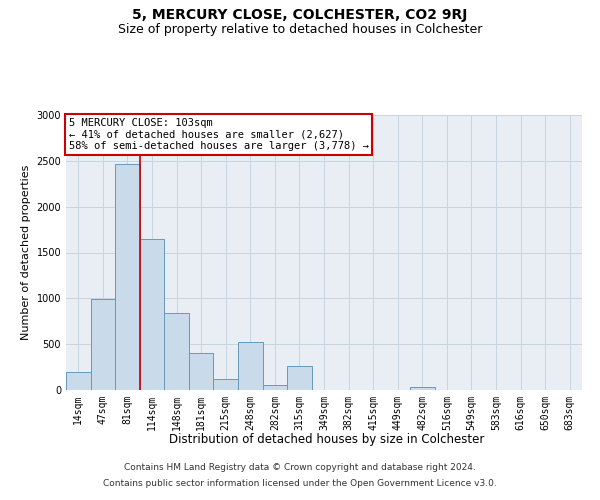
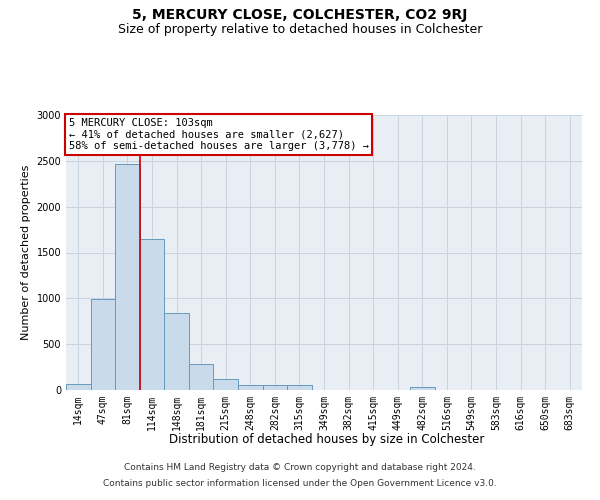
14sqm: 200 -> 70
181sqm: 400 -> 280
248sqm: 520 -> 60
315sqm: 260 -> 50
